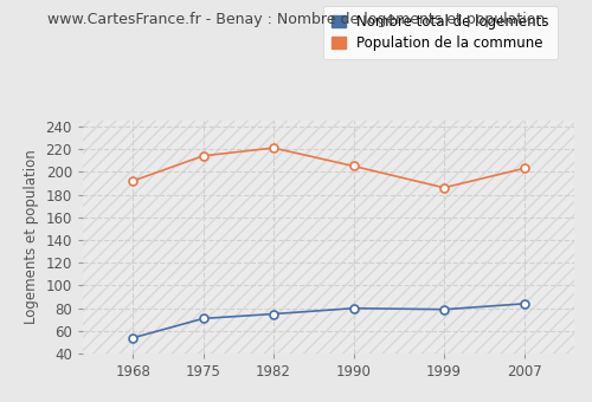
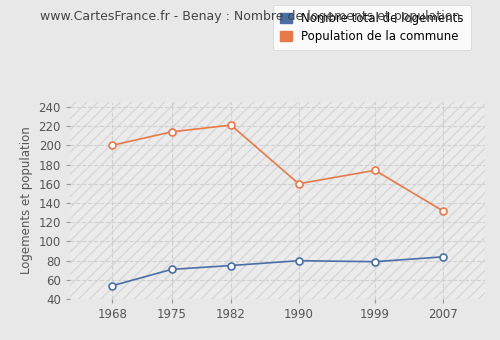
Population de la commune/1968: 192 -> 200
Population de la commune/1990: 205 -> 160
Population de la commune/1999: 186 -> 174
Population de la commune/2007: 203 -> 132
